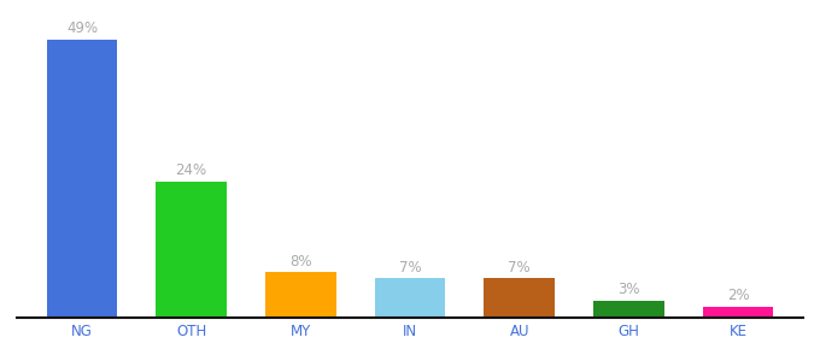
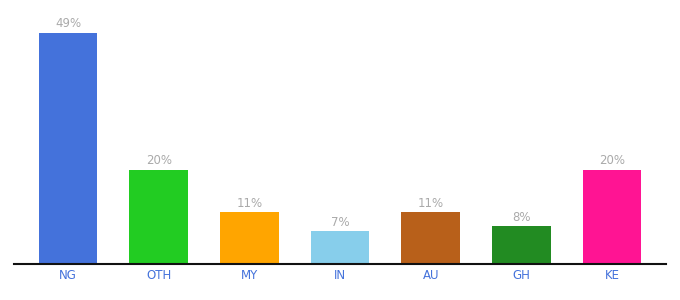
OTH: 24% -> 20%
MY: 8% -> 11%
AU: 7% -> 11%
GH: 3% -> 8%
KE: 2% -> 20%
